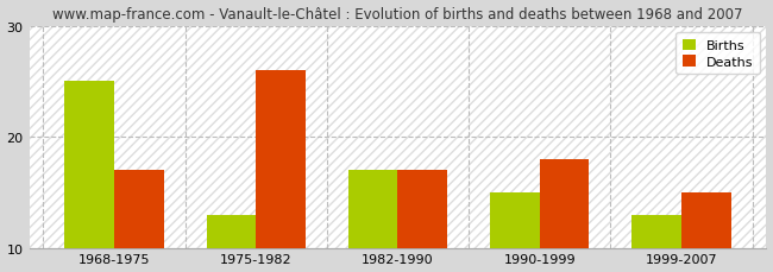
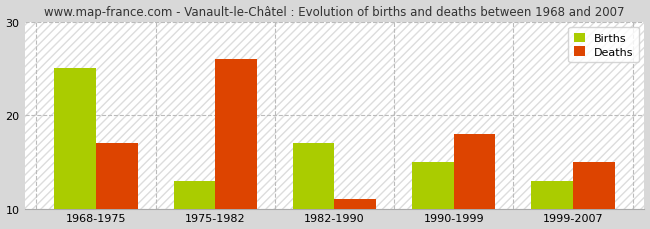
Deaths/1982-1990: 17 -> 11
